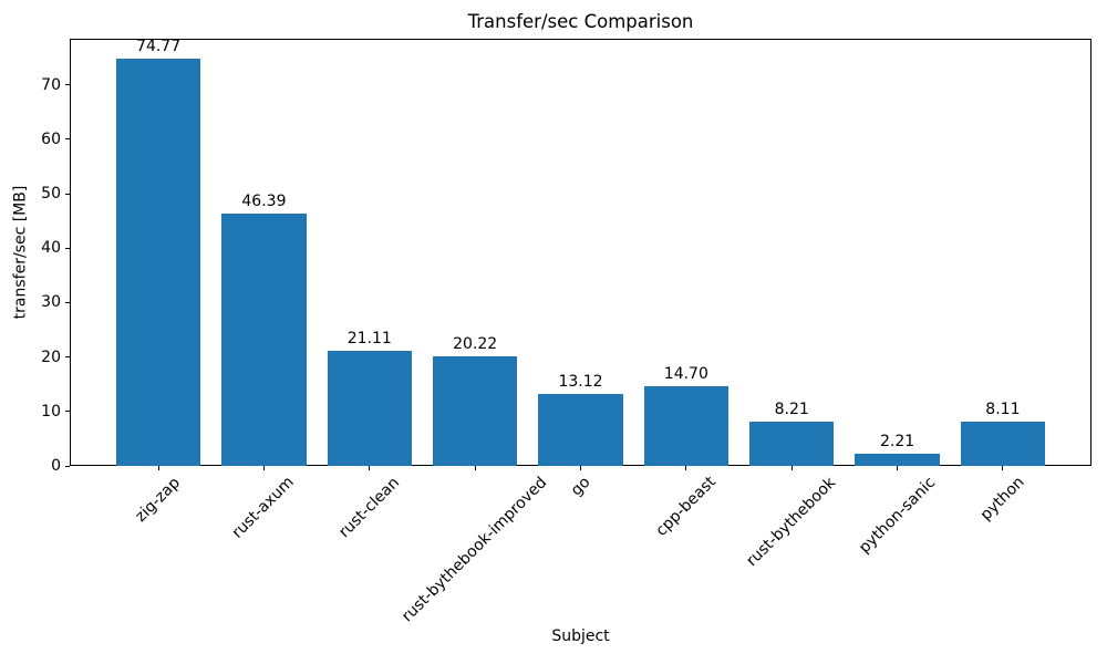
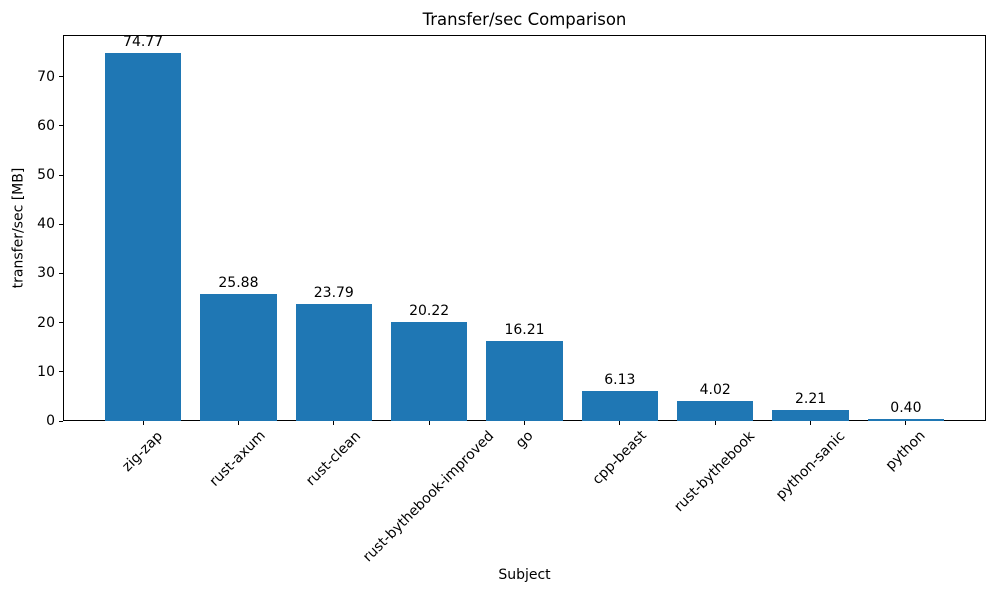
rust-axum: 46.39 -> 25.88
rust-clean: 21.11 -> 23.79
go: 13.12 -> 16.21
cpp-beast: 14.70 -> 6.13
rust-bythebook: 8.21 -> 4.02
python: 8.11 -> 0.40
